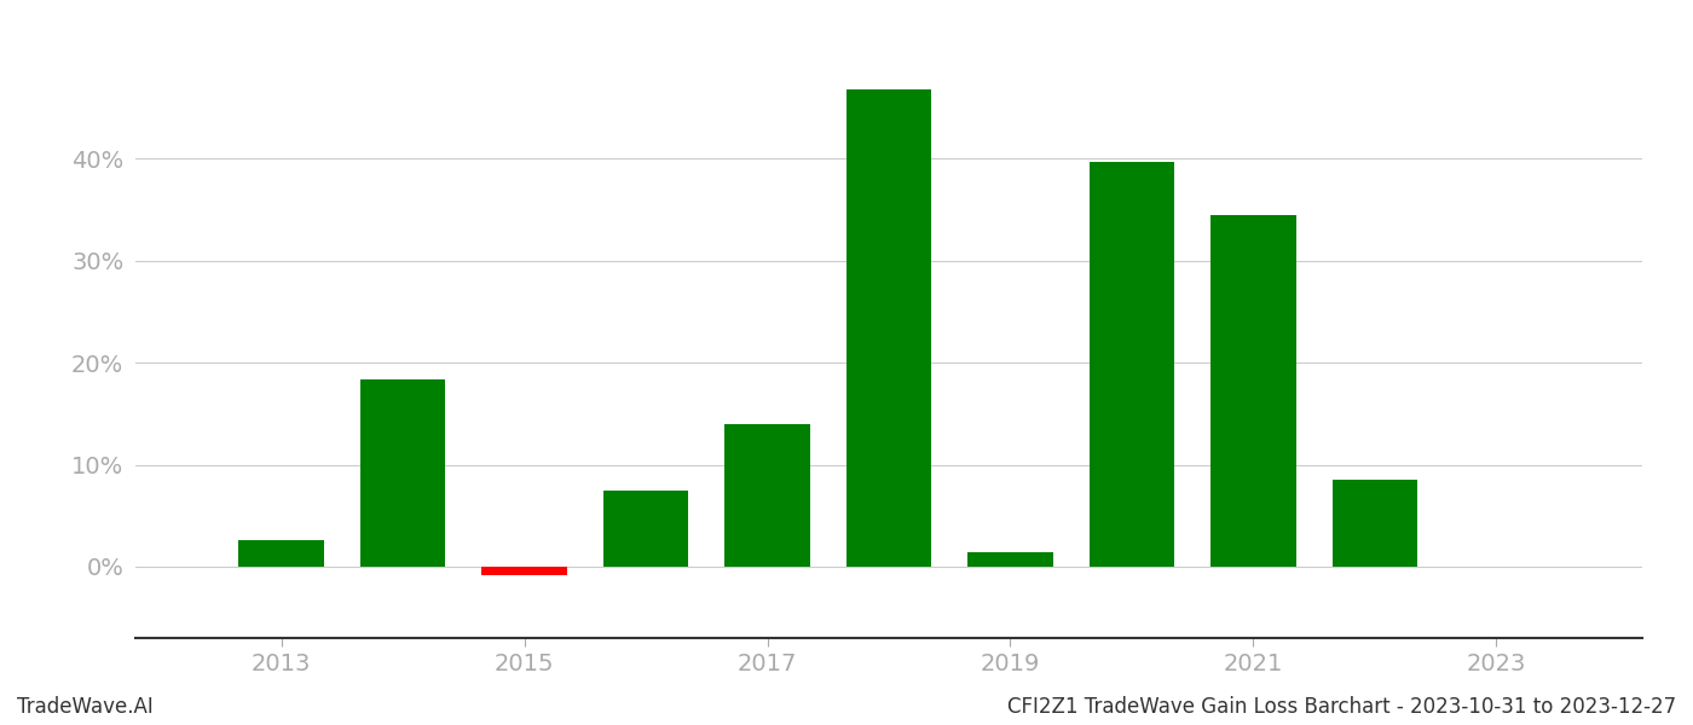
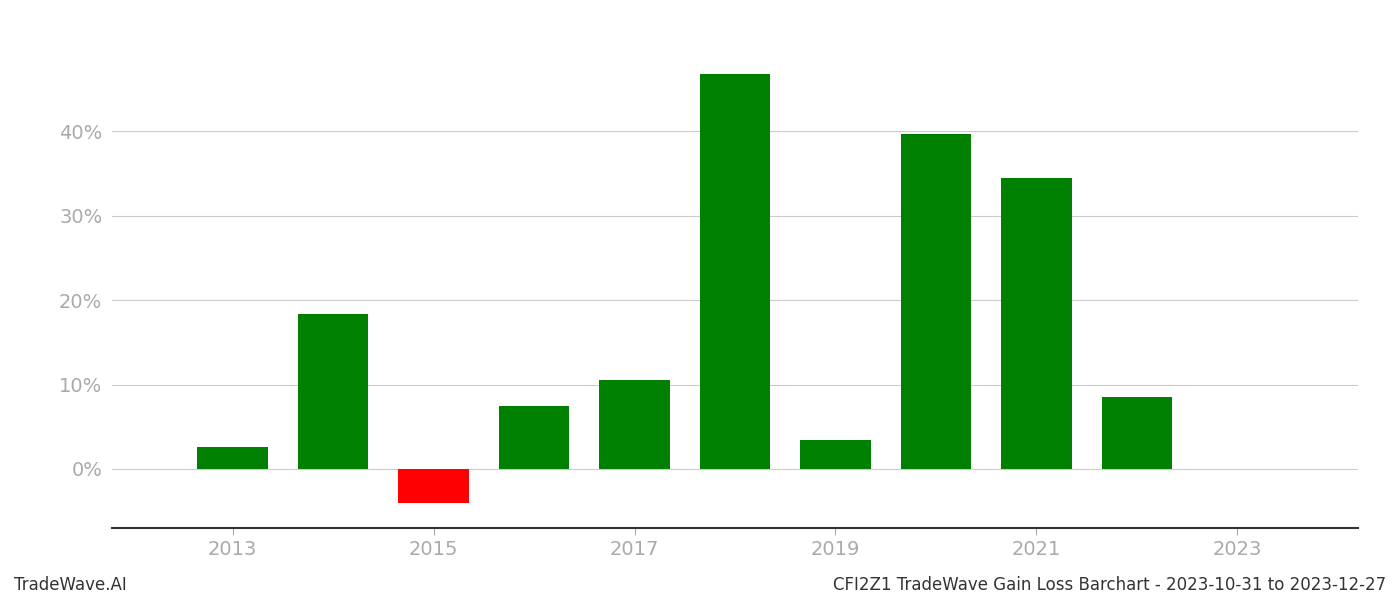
2015: -0.8% -> -4.0%
2017: 14.0% -> 10.5%
2019: 1.4% -> 3.4%
